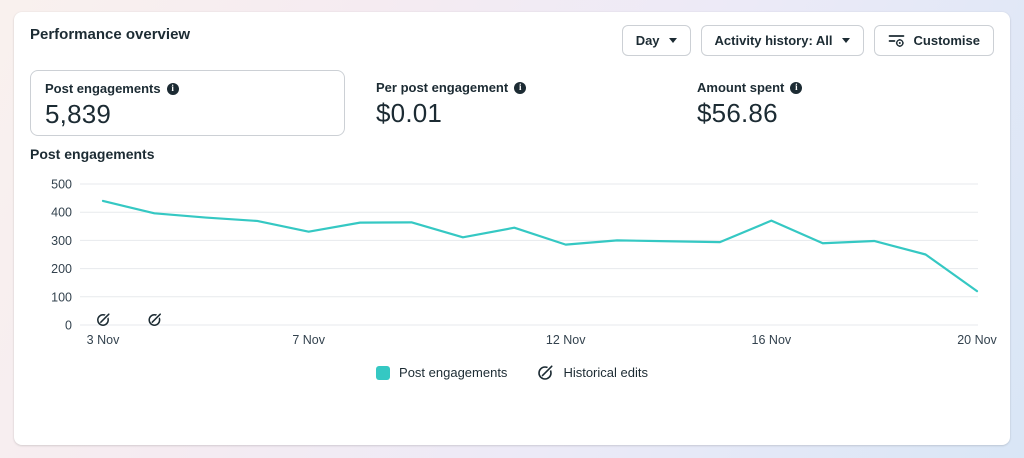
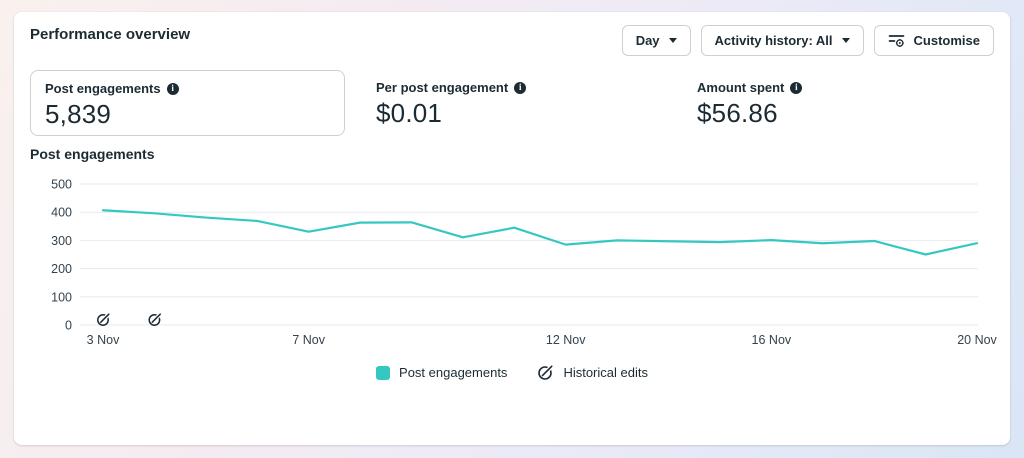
3 Nov: 440 -> 410
16 Nov: 370 -> 300
20 Nov: 120 -> 290
